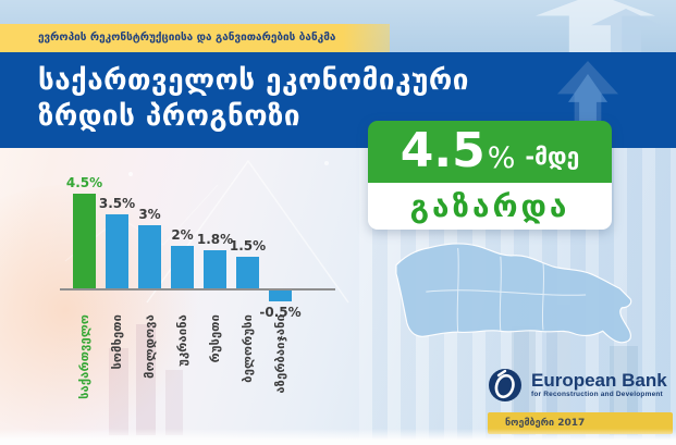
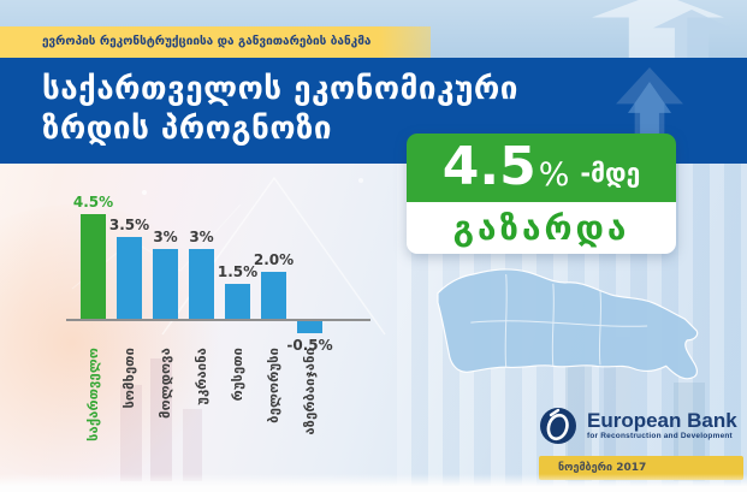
უკრაინა: 2% -> 3%
რუსეთი: 1.8% -> 1.5%
ბელორუსი: 1.5% -> 2.0%
